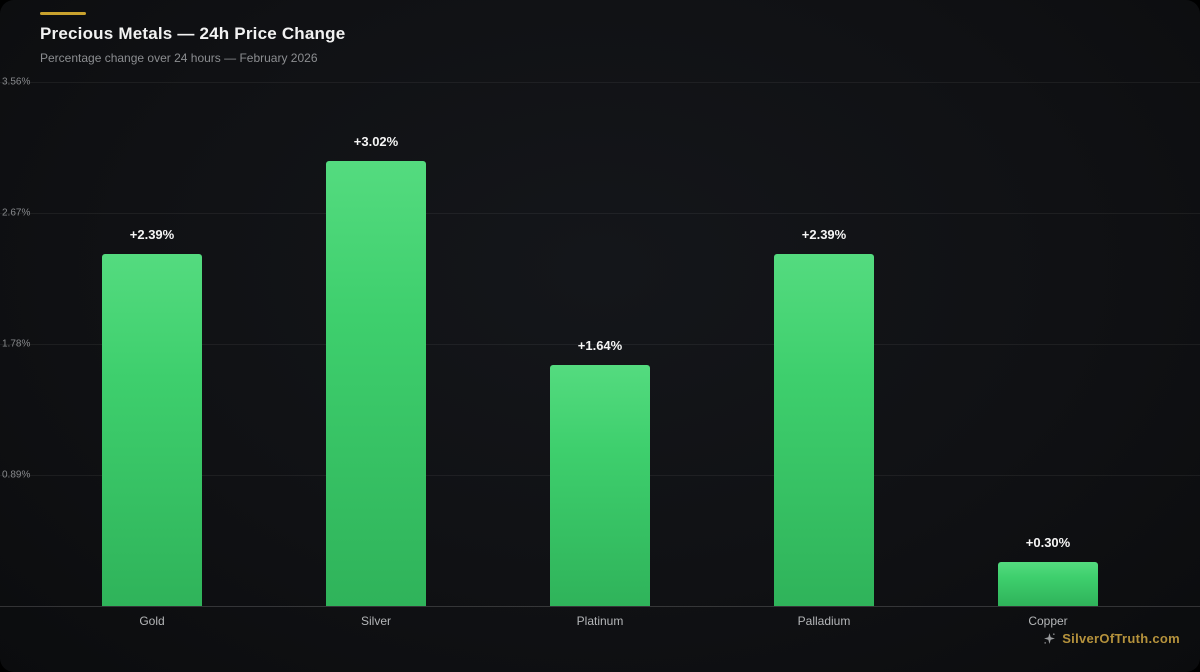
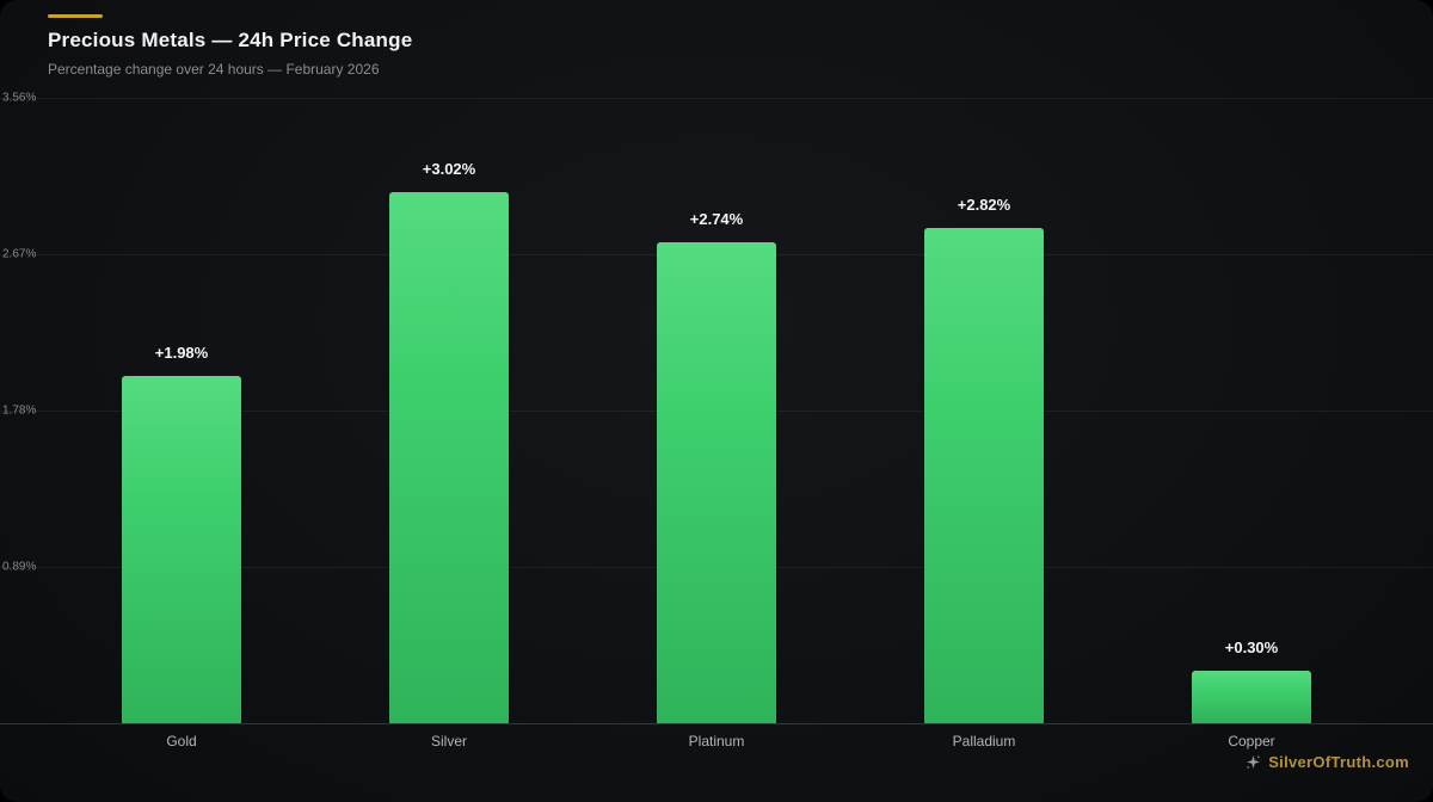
Gold: +2.39% -> +1.98%
Platinum: +1.64% -> +2.74%
Palladium: +2.39% -> +2.82%
